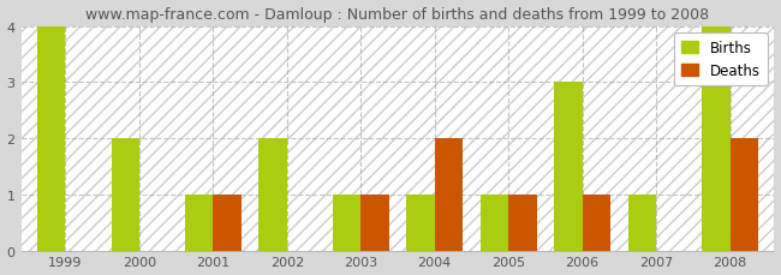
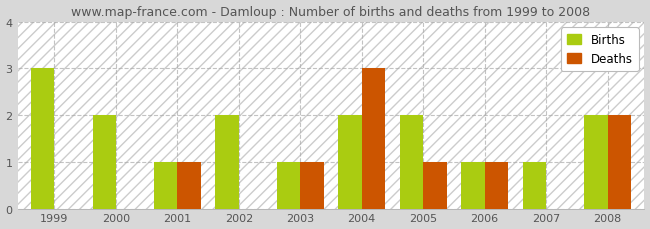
Births/1999: 4 -> 3
Births/2004: 1 -> 2
Deaths/2004: 2 -> 3
Births/2005: 1 -> 2
Births/2006: 3 -> 1
Births/2008: 4 -> 2
